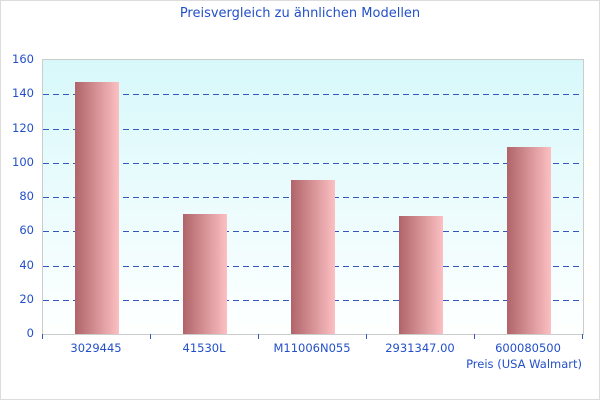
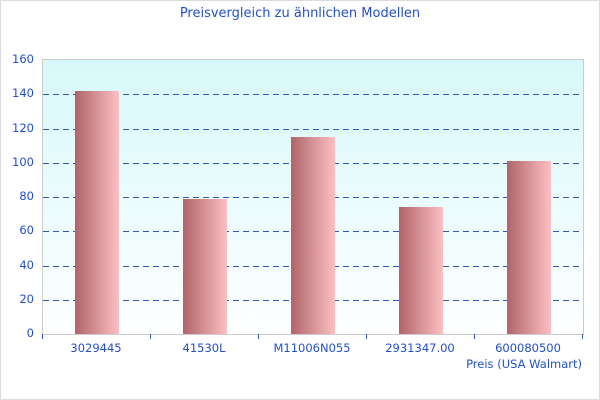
3029445: 147 -> 142
41530L: 70 -> 79
M11006N055: 90 -> 115
2931347.00: 69 -> 74
600080500: 109 -> 101
